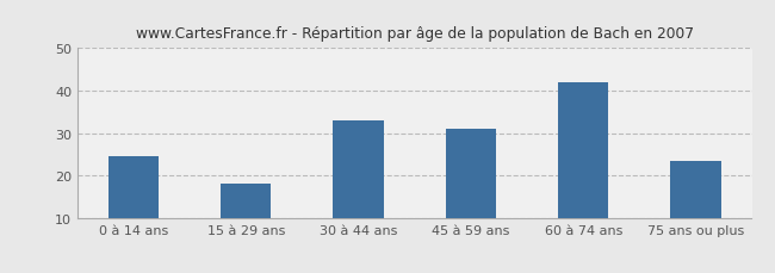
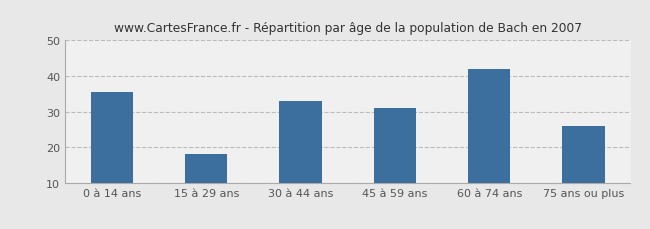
0 à 14 ans: 24.5 -> 35.5
75 ans ou plus: 23.5 -> 26.0
